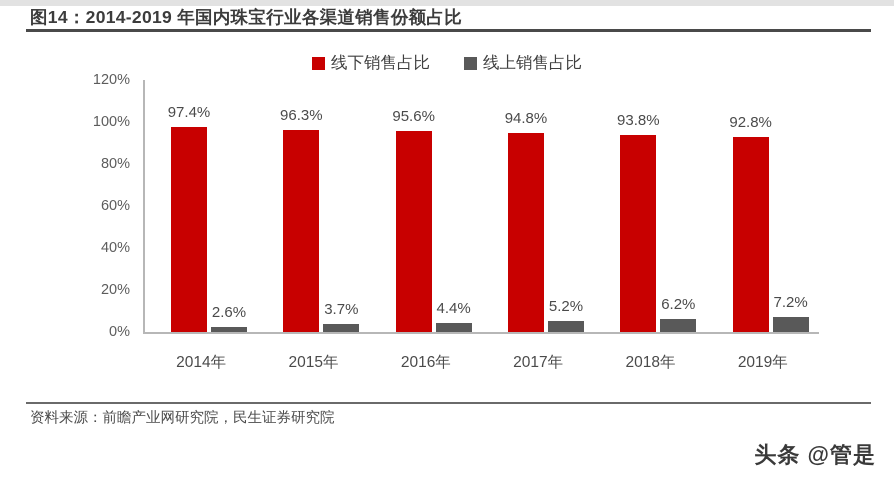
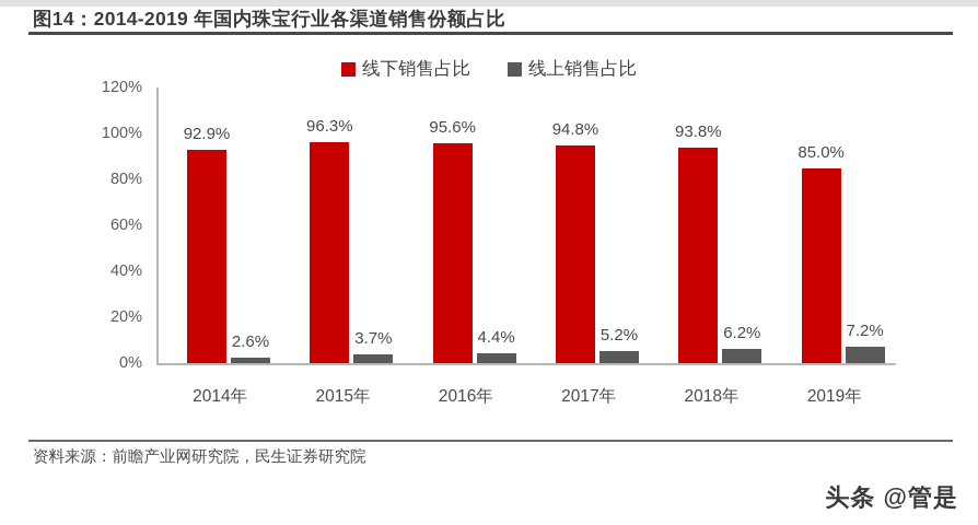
线下销售占比/2014年: 97.4% -> 92.9%
线下销售占比/2019年: 92.8% -> 85.0%
